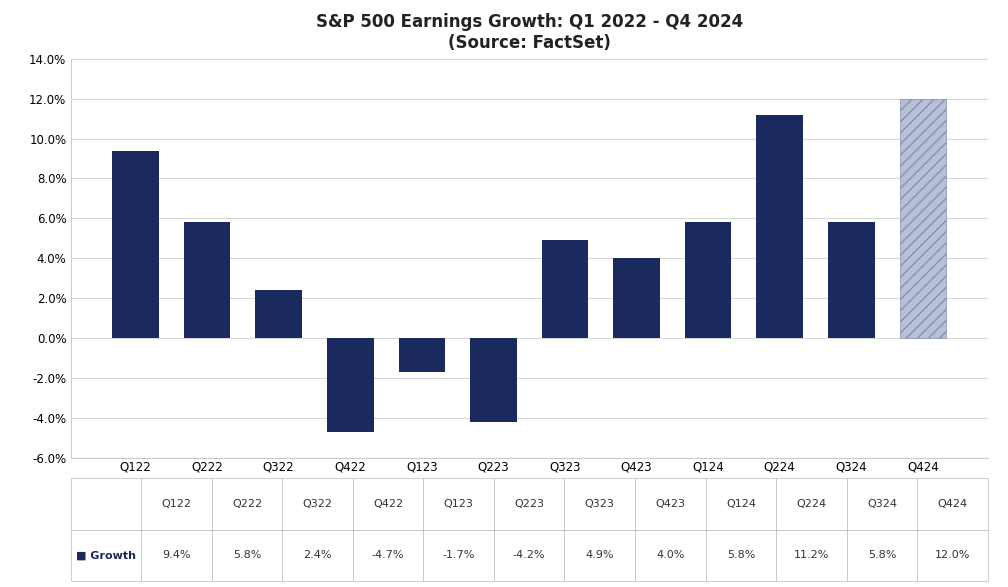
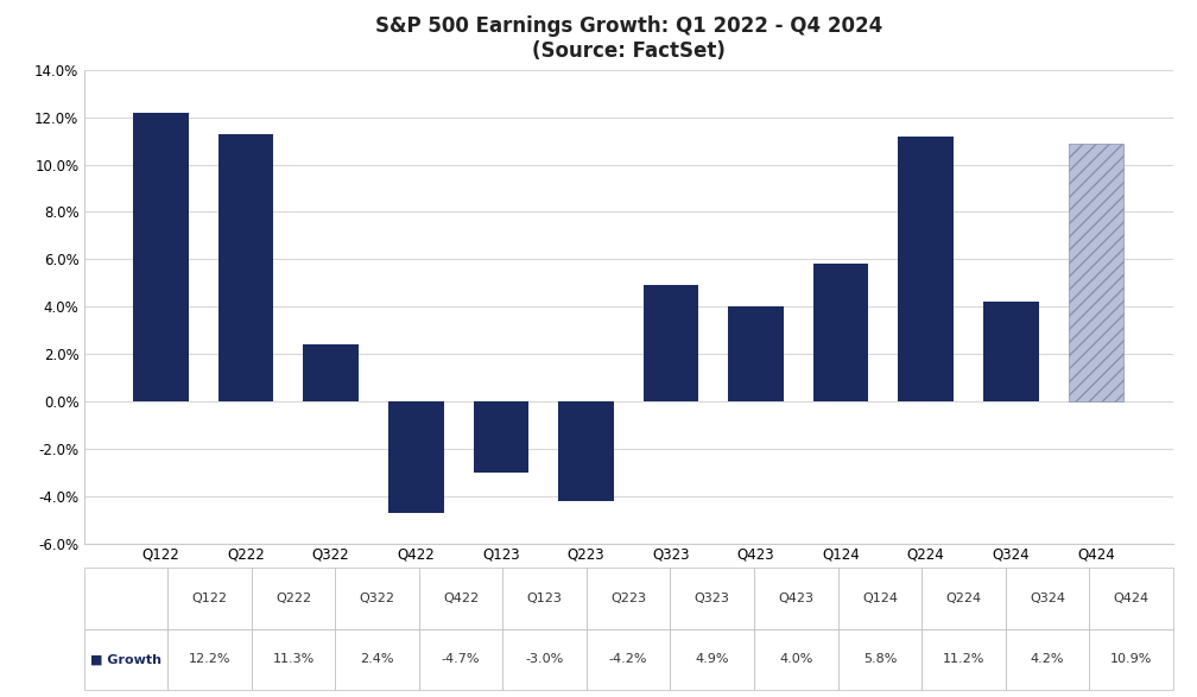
Q122: 9.4% -> 12.2%
Q222: 5.8% -> 11.3%
Q123: -1.7% -> -3.0%
Q324: 5.8% -> 4.2%
Q424: 12.0% -> 10.9%
